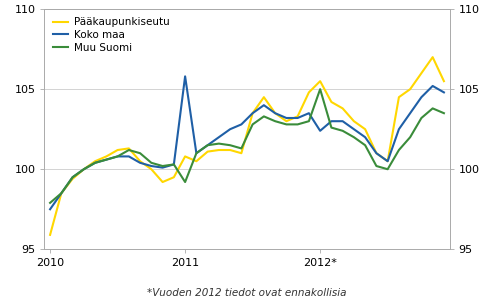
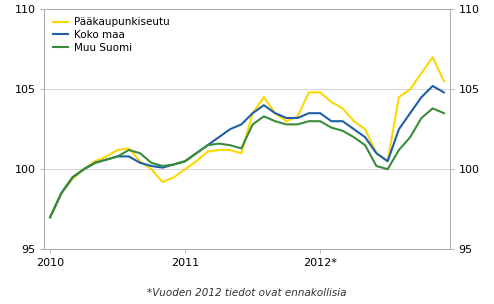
Pääkaupunkiseutu/2010: 95.9 -> 97.0
Koko maa/2010: 97.5 -> 97.0
Muu Suomi/2010: 97.9 -> 97.0
Pääkaupunkiseutu/2011: 100.8 -> 100.0
Koko maa/2011: 105.8 -> 100.5
Muu Suomi/2011: 99.2 -> 100.5
Pääkaupunkiseutu/2012*: 105.5 -> 104.8
Koko maa/2012*: 102.4 -> 103.5
Muu Suomi/2012*: 105.0 -> 103.0
